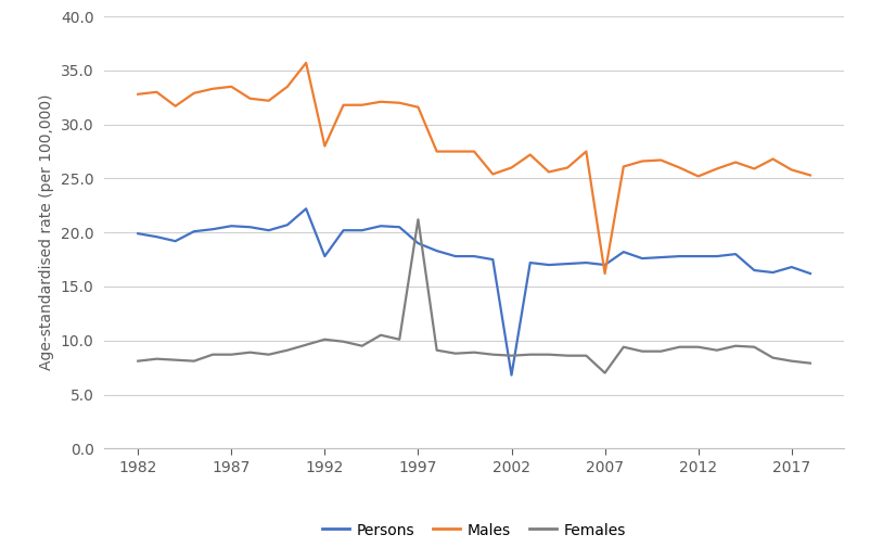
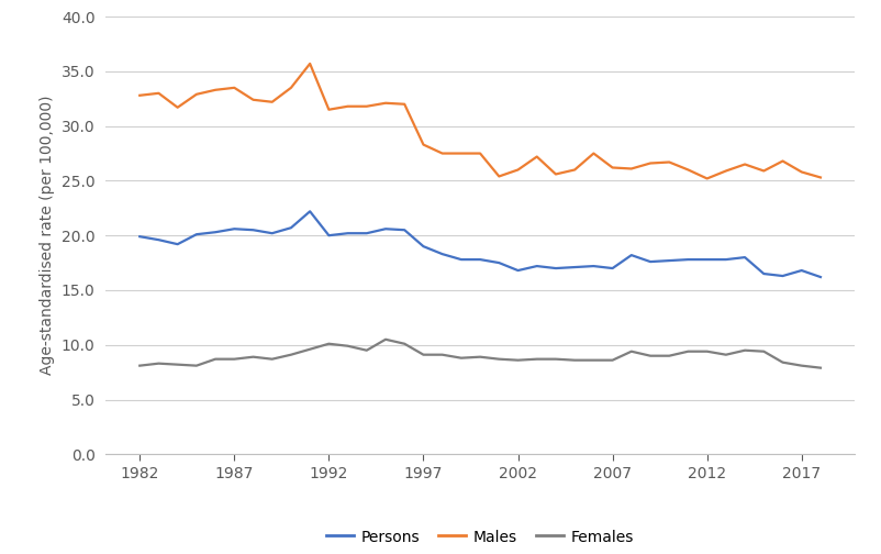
Persons/1992: 17.8 -> 20.0
Males/1992: 28.0 -> 31.5
Males/1997: 31.6 -> 28.3
Females/1997: 21.2 -> 9.1
Persons/2002: 6.8 -> 16.8
Males/2007: 16.2 -> 26.2
Females/2007: 7.0 -> 8.6
